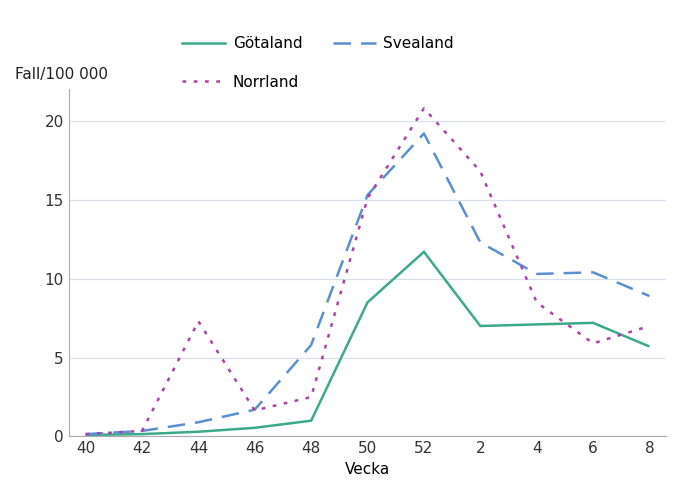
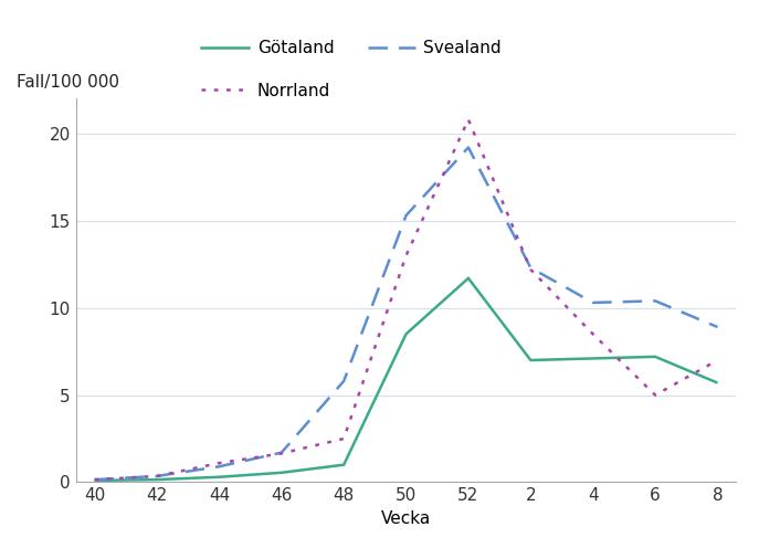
Norrland/44: 7.3 -> 1.1
Norrland/50: 15.1 -> 13.0
Norrland/2: 16.8 -> 12.2
Norrland/6: 5.9 -> 5.0
